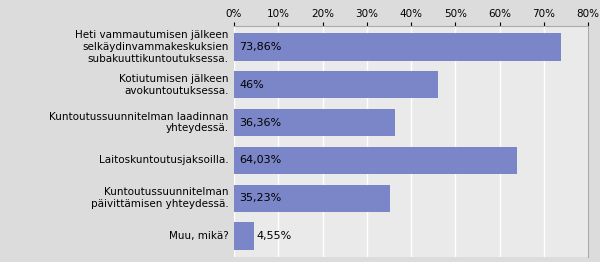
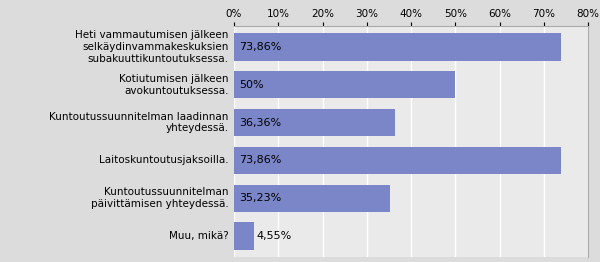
Kotiutumisen jälkeen avokuntoutuksessa.: 46% -> 50%
Laitoskuntoutusjaksoilla.: 64,03% -> 73,86%
